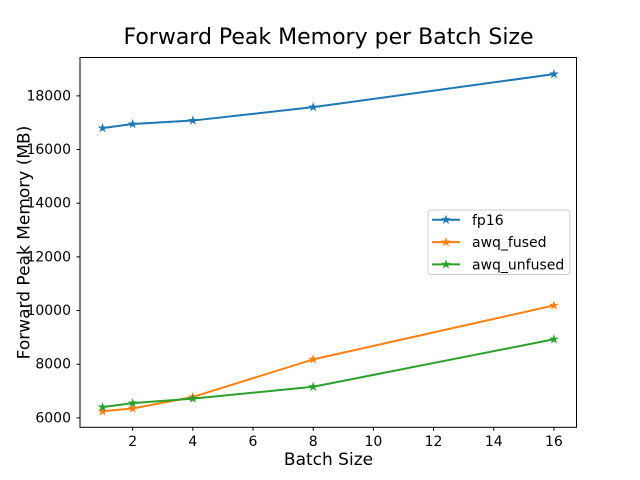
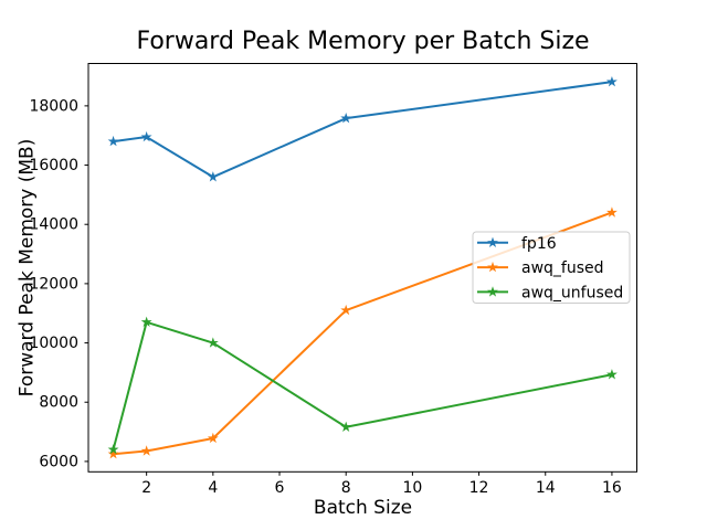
awq_unfused/2: 6600 -> 10700
fp16/4: 17100 -> 15600
awq_unfused/4: 6700 -> 10000
awq_fused/8: 8200 -> 11100
awq_fused/16: 10200 -> 14400
